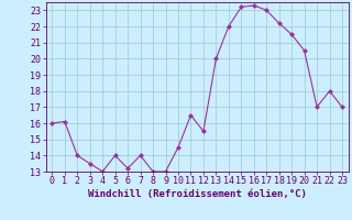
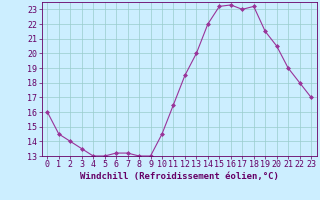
1: 16.1 -> 14.5
5: 14.0 -> 13.0
7: 14.0 -> 13.2
12: 15.5 -> 18.5
18: 22.2 -> 23.2
21: 17.0 -> 19.0
